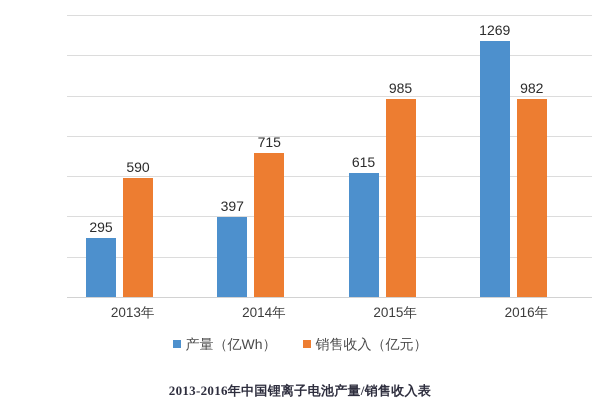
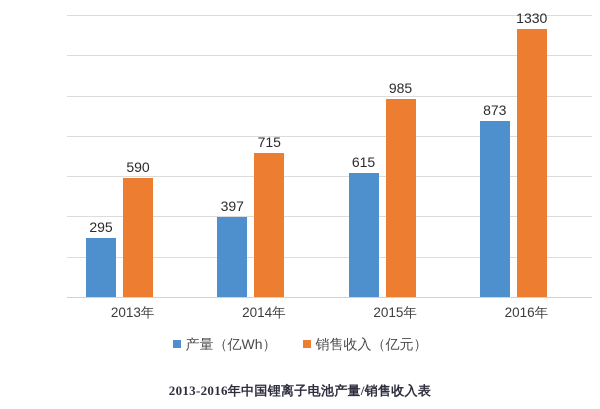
产量（亿Wh）/2016年: 1269 -> 873
销售收入（亿元）/2016年: 982 -> 1330
